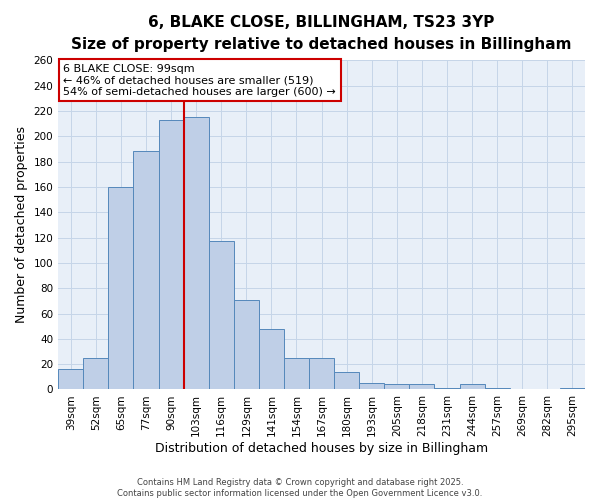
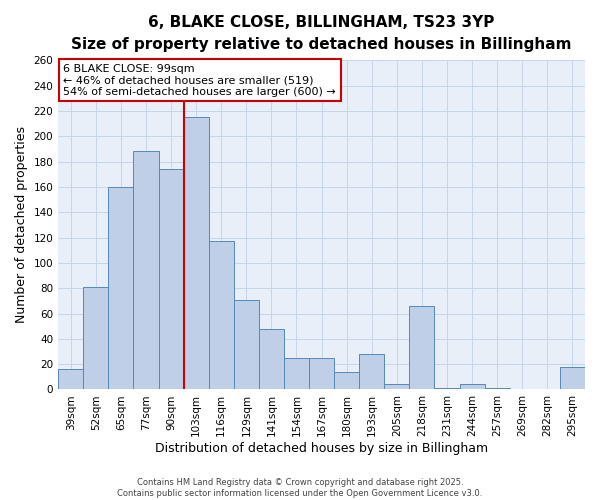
52sqm: 25 -> 81
90sqm: 213 -> 174
193sqm: 5 -> 28
218sqm: 4 -> 66
295sqm: 1 -> 18
